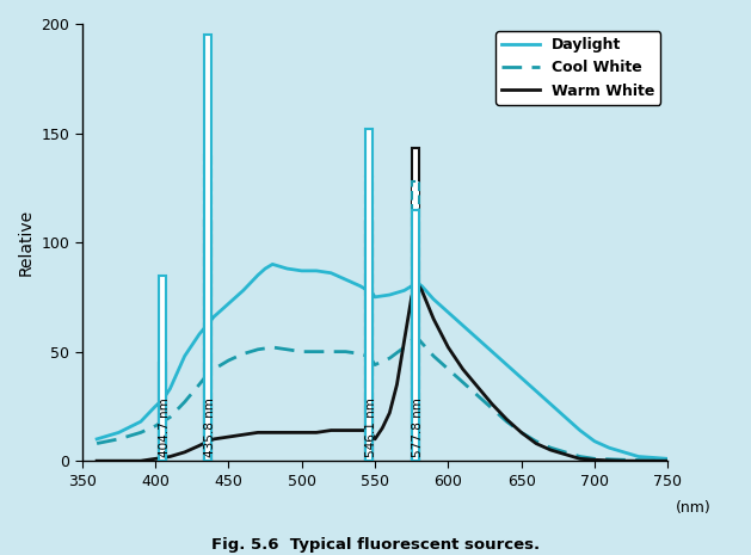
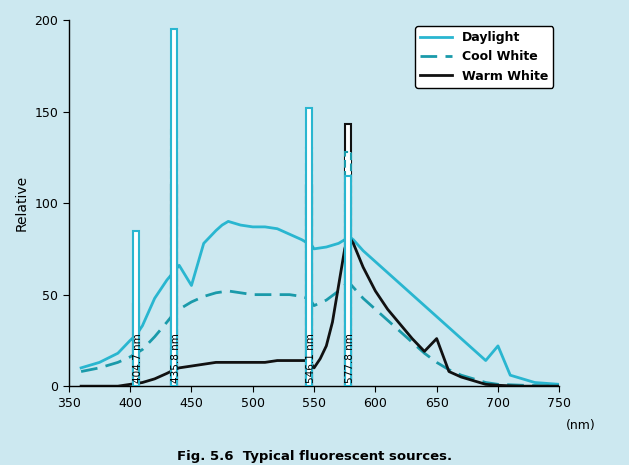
Daylight/450: 72 -> 55
Warm White/650: 13 -> 26
Daylight/700: 9 -> 22
